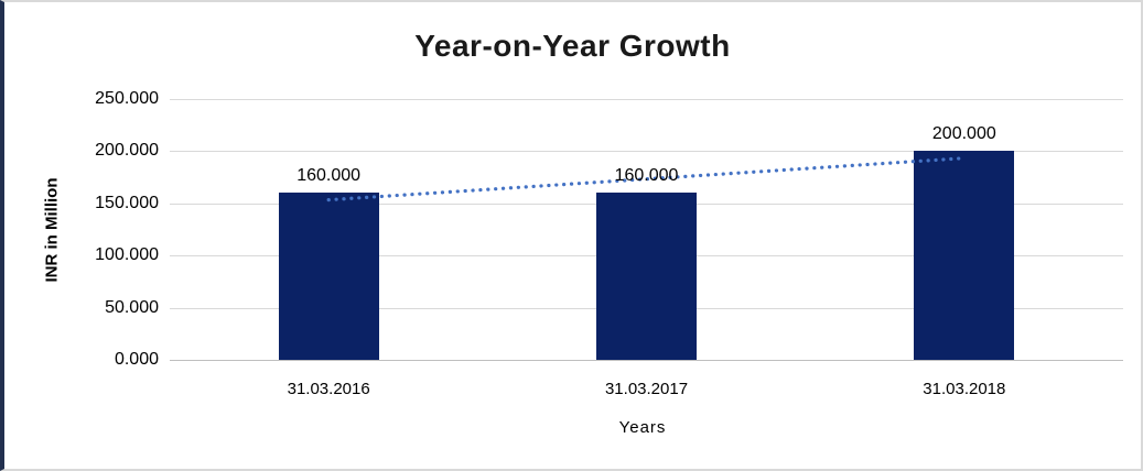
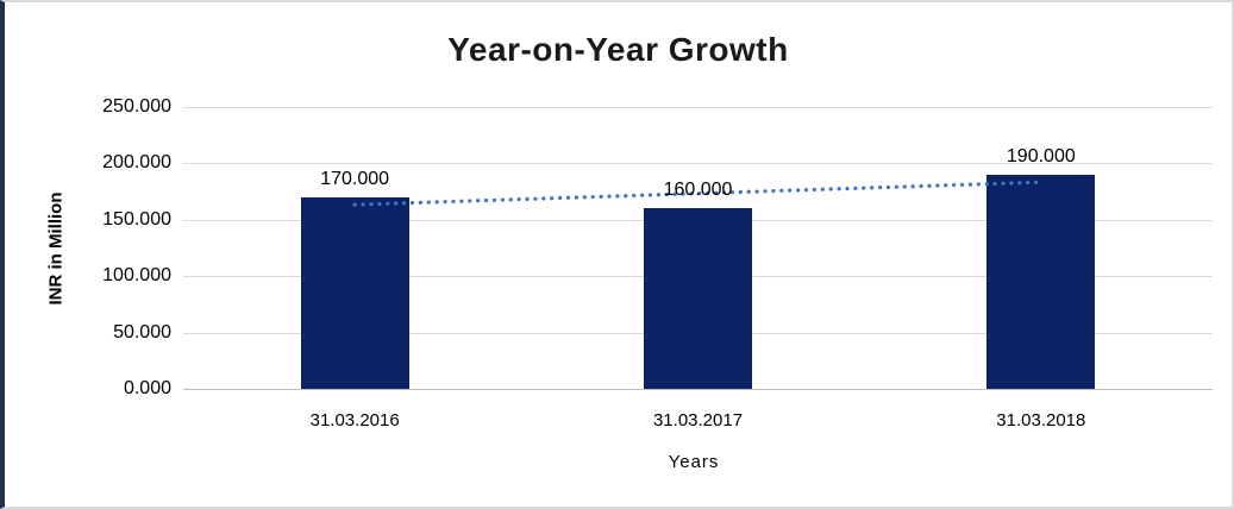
31.03.2016: 160.000 -> 170.000
31.03.2018: 200.000 -> 190.000
